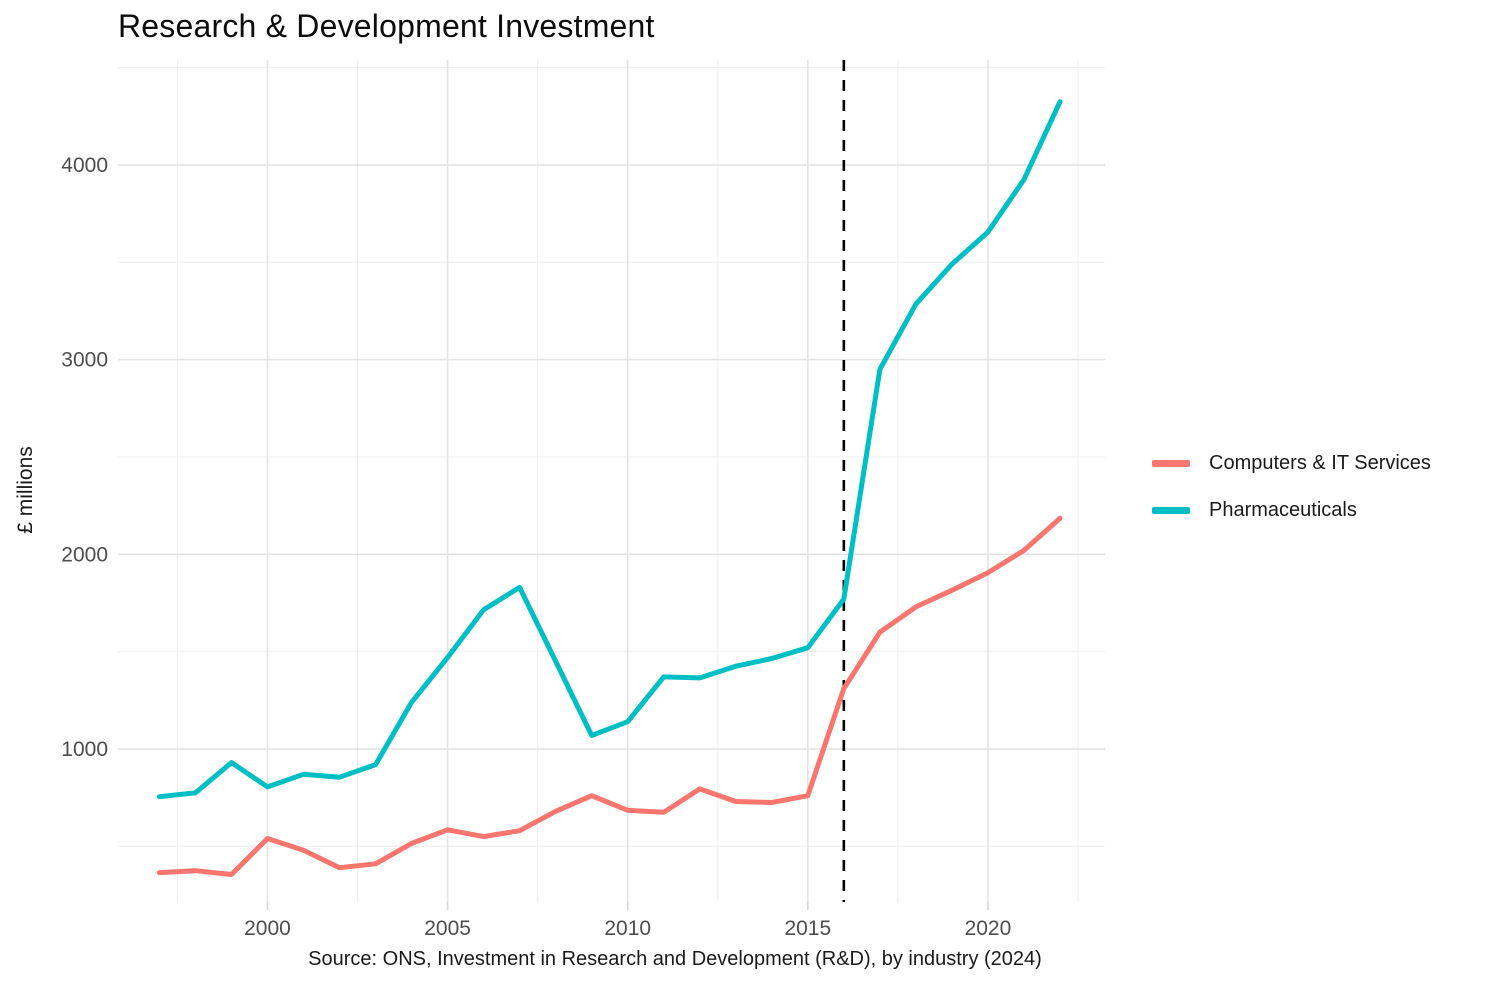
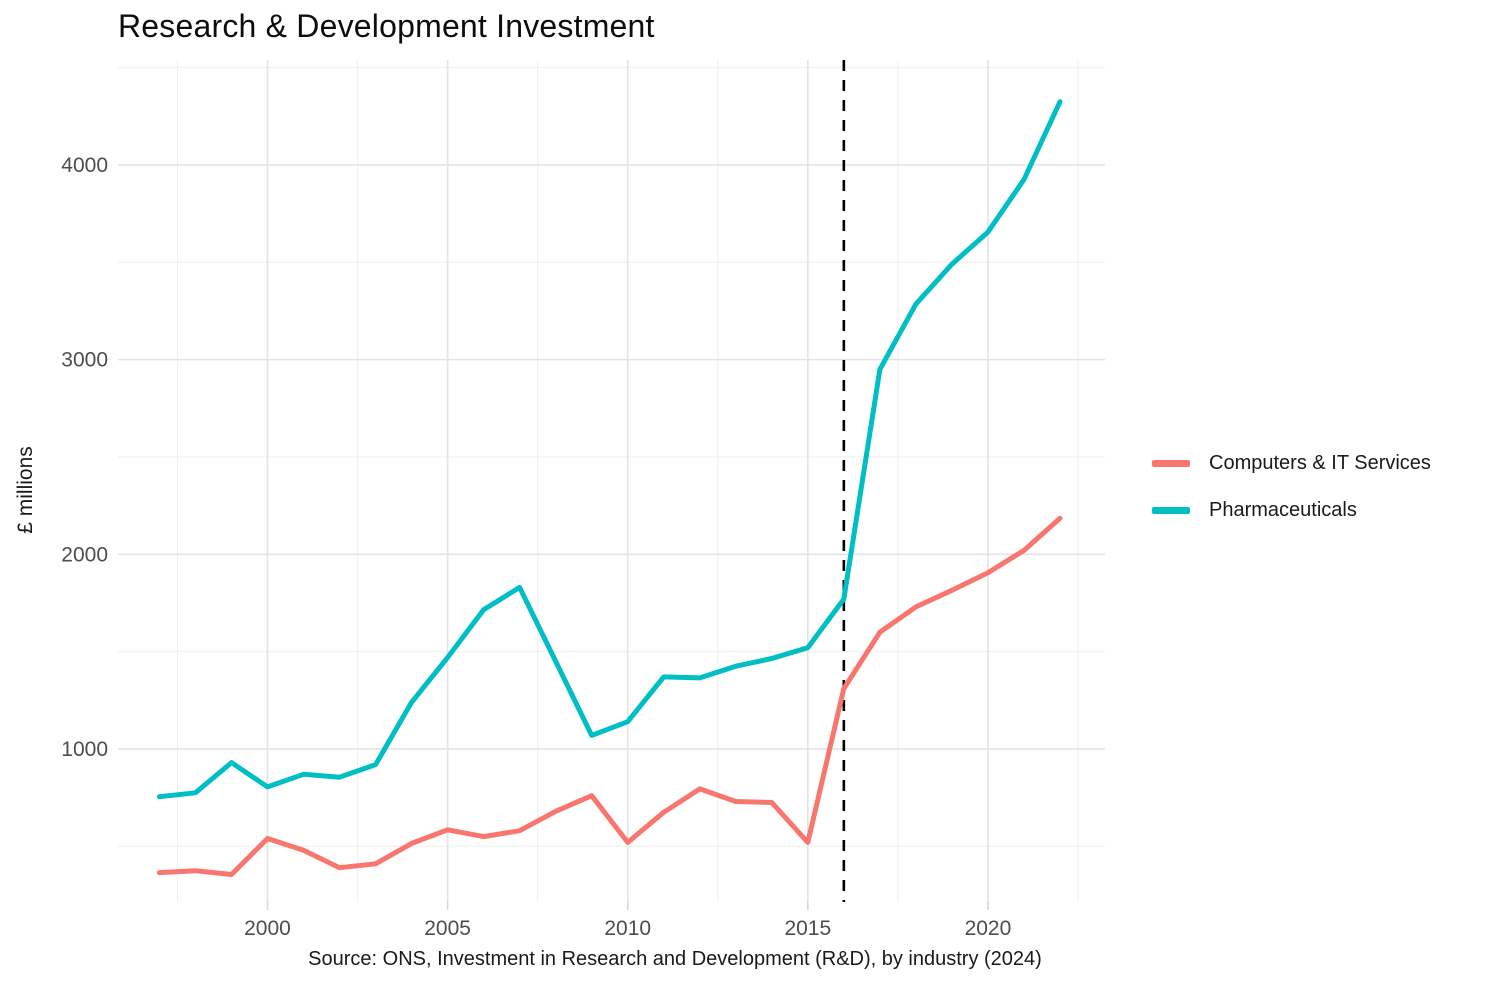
Computers & IT Services/2010: 680 -> 520
Computers & IT Services/2015: 760 -> 520
